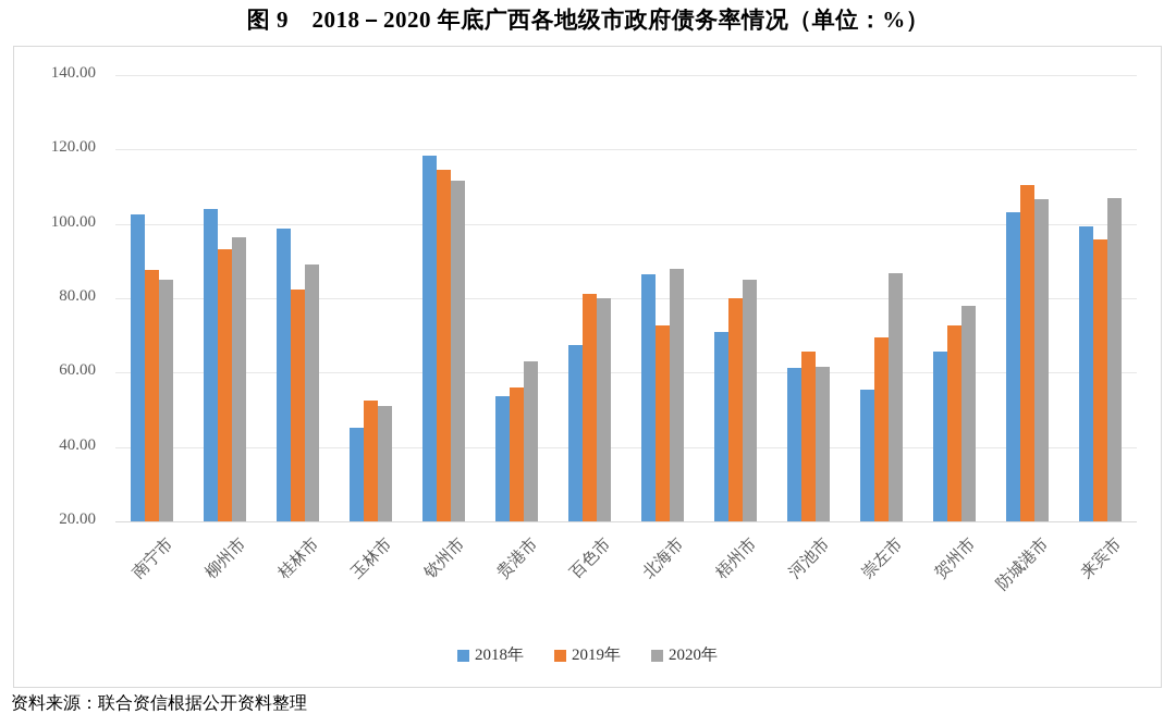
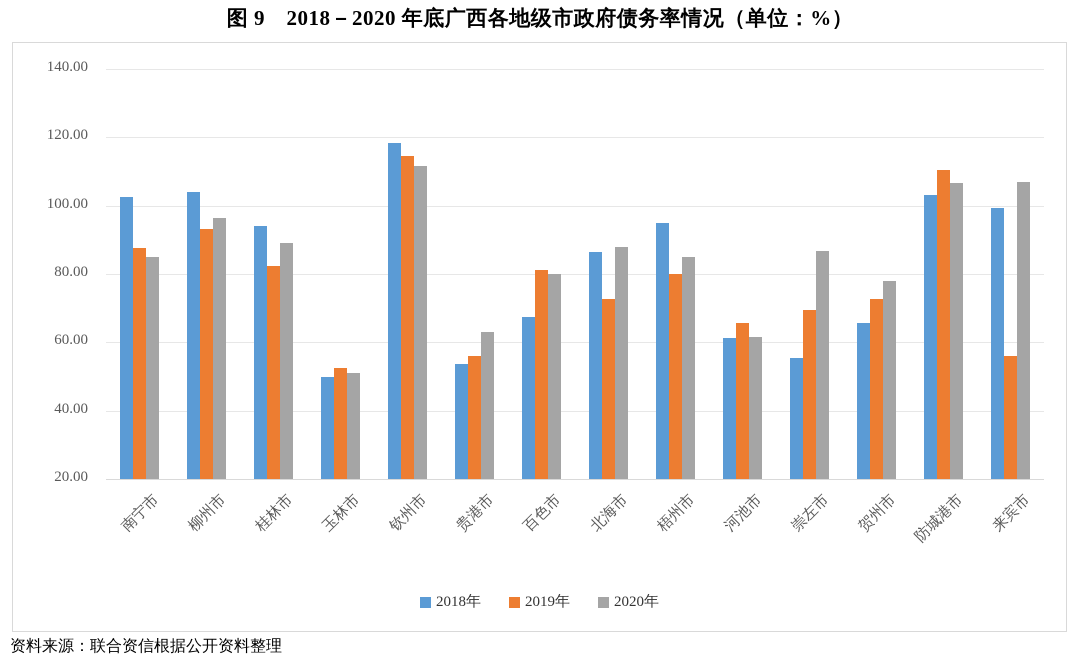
2018年/桂林市: 99 -> 94
2018年/玉林市: 45 -> 50
2018年/梧州市: 71 -> 95
2019年/来宾市: 96 -> 56
